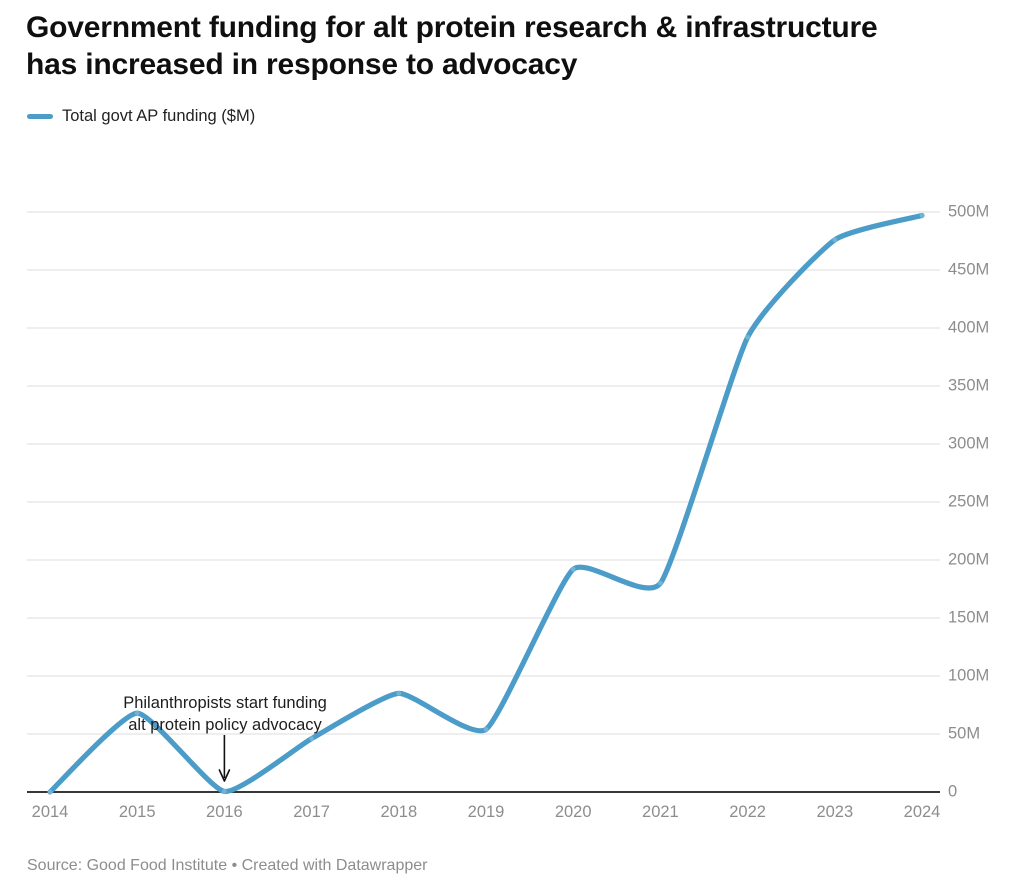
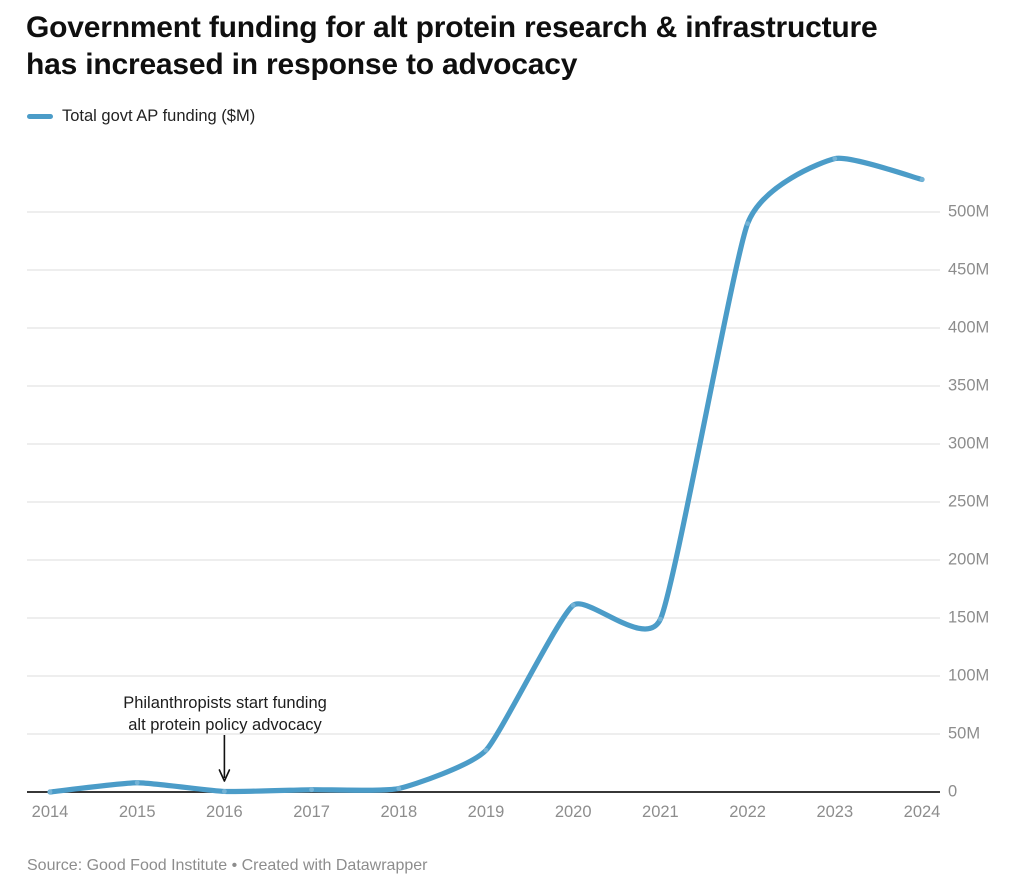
2015: 68M -> 8M
2017: 46M -> 2M
2018: 85M -> 3M
2019: 54M -> 36M
2020: 192M -> 161M
2021: 180M -> 149M
2022: 392M -> 490M
2023: 476M -> 546M
2024: 497M -> 528M
